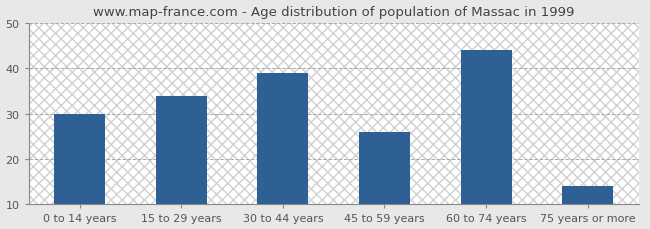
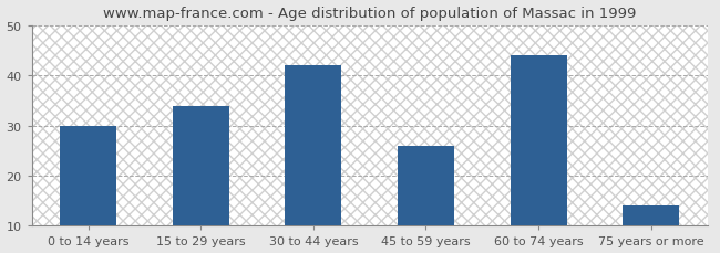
30 to 44 years: 39 -> 42
